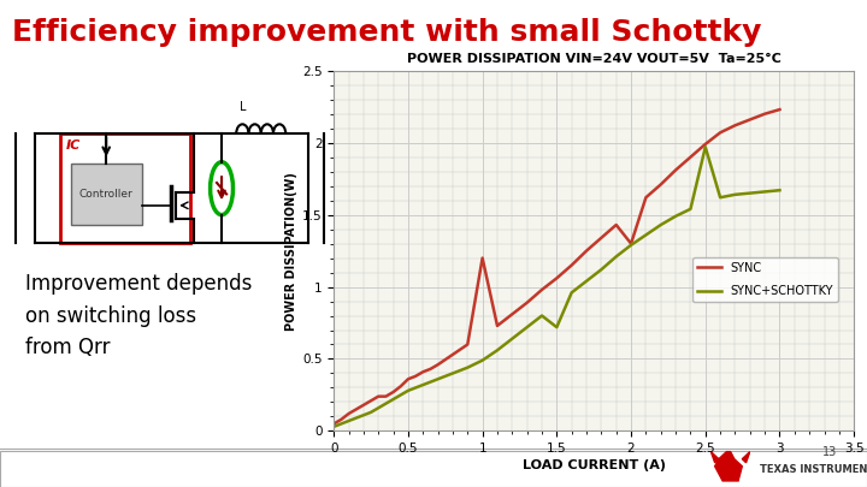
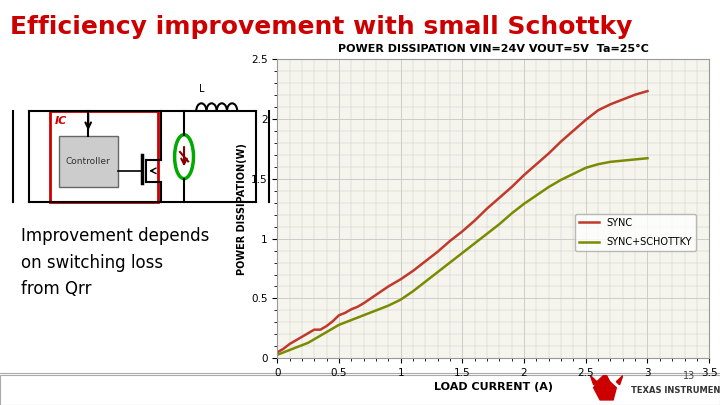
SYNC/1: 1.20 -> 0.66
SYNC+SCHOTTKY/1.5: 0.72 -> 0.88
SYNC/2: 1.30 -> 1.53
SYNC+SCHOTTKY/2.5: 1.97 -> 1.59
